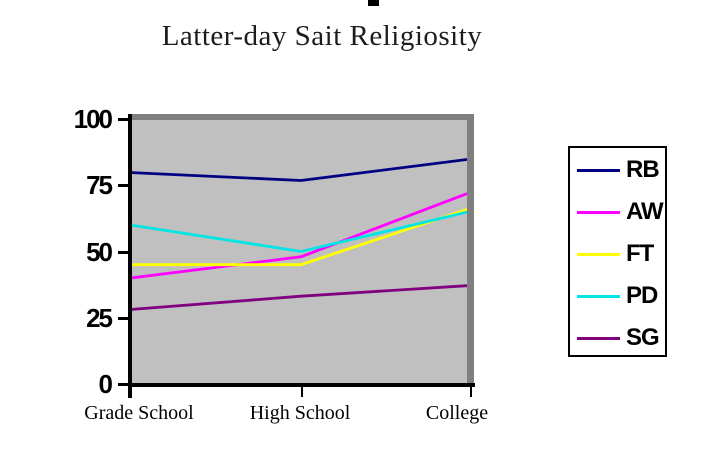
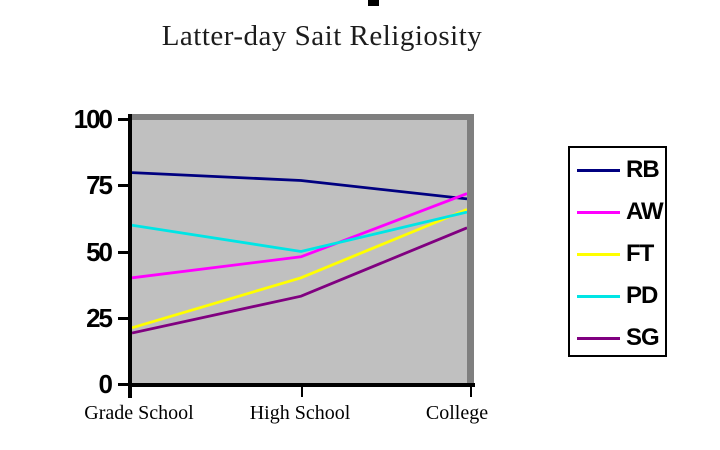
FT/Grade School: 45 -> 21
SG/Grade School: 28 -> 19
FT/High School: 45 -> 40
RB/College: 85 -> 70
SG/College: 37 -> 59
